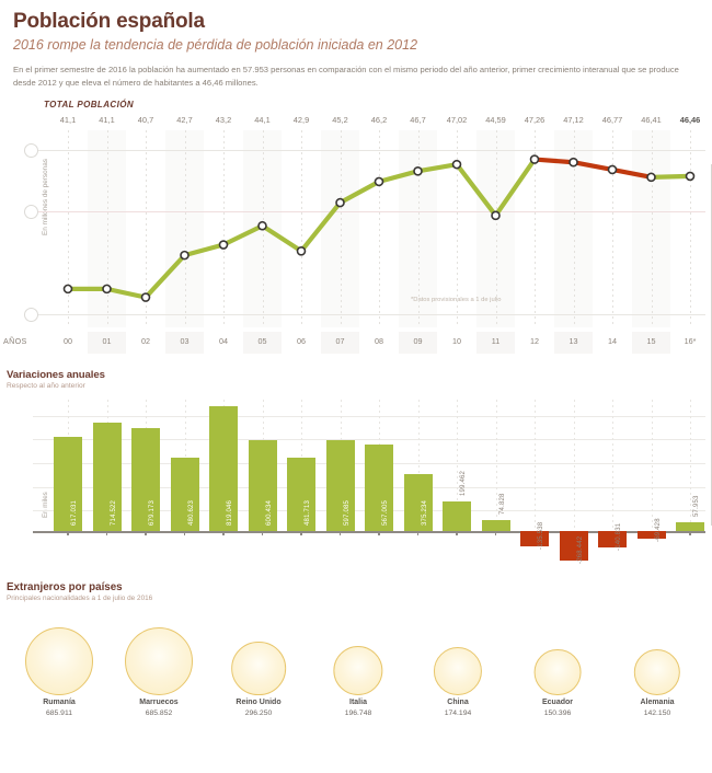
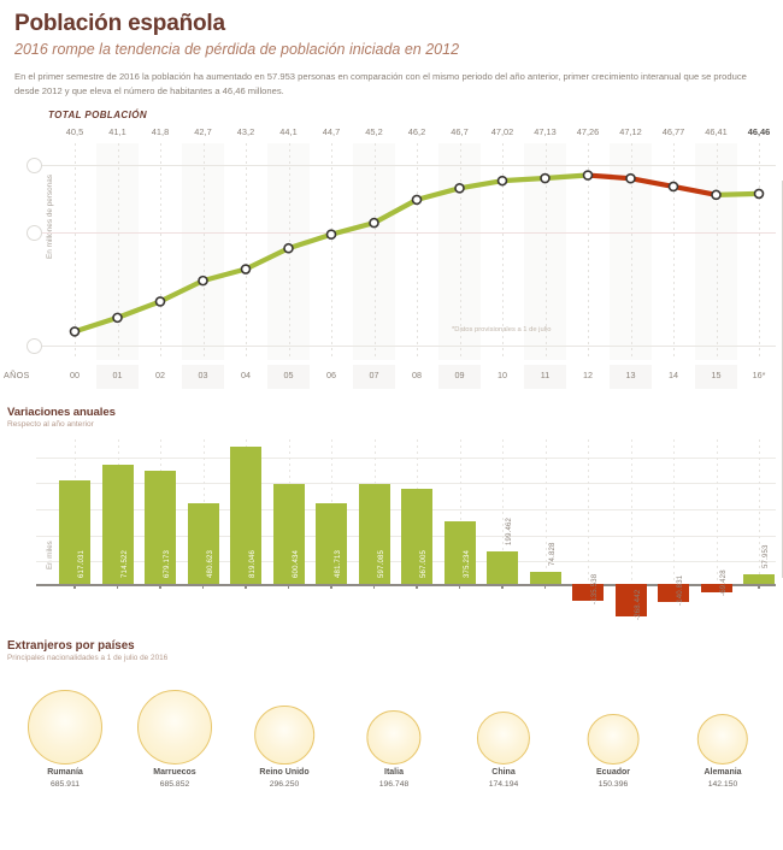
TOTAL POBLACIÓN/00: 41,1 -> 40,5
TOTAL POBLACIÓN/02: 40,7 -> 41,8
TOTAL POBLACIÓN/06: 42,9 -> 44,7
TOTAL POBLACIÓN/11: 44,59 -> 47,13
